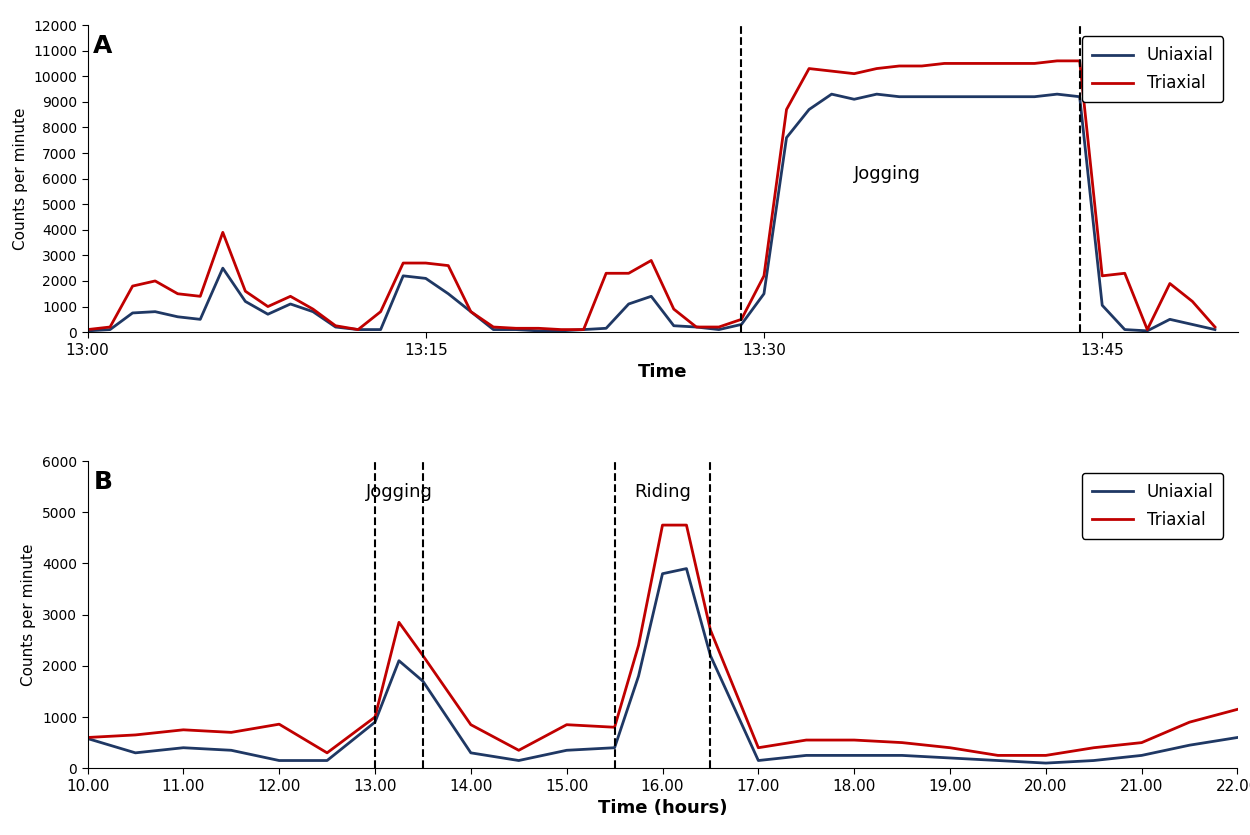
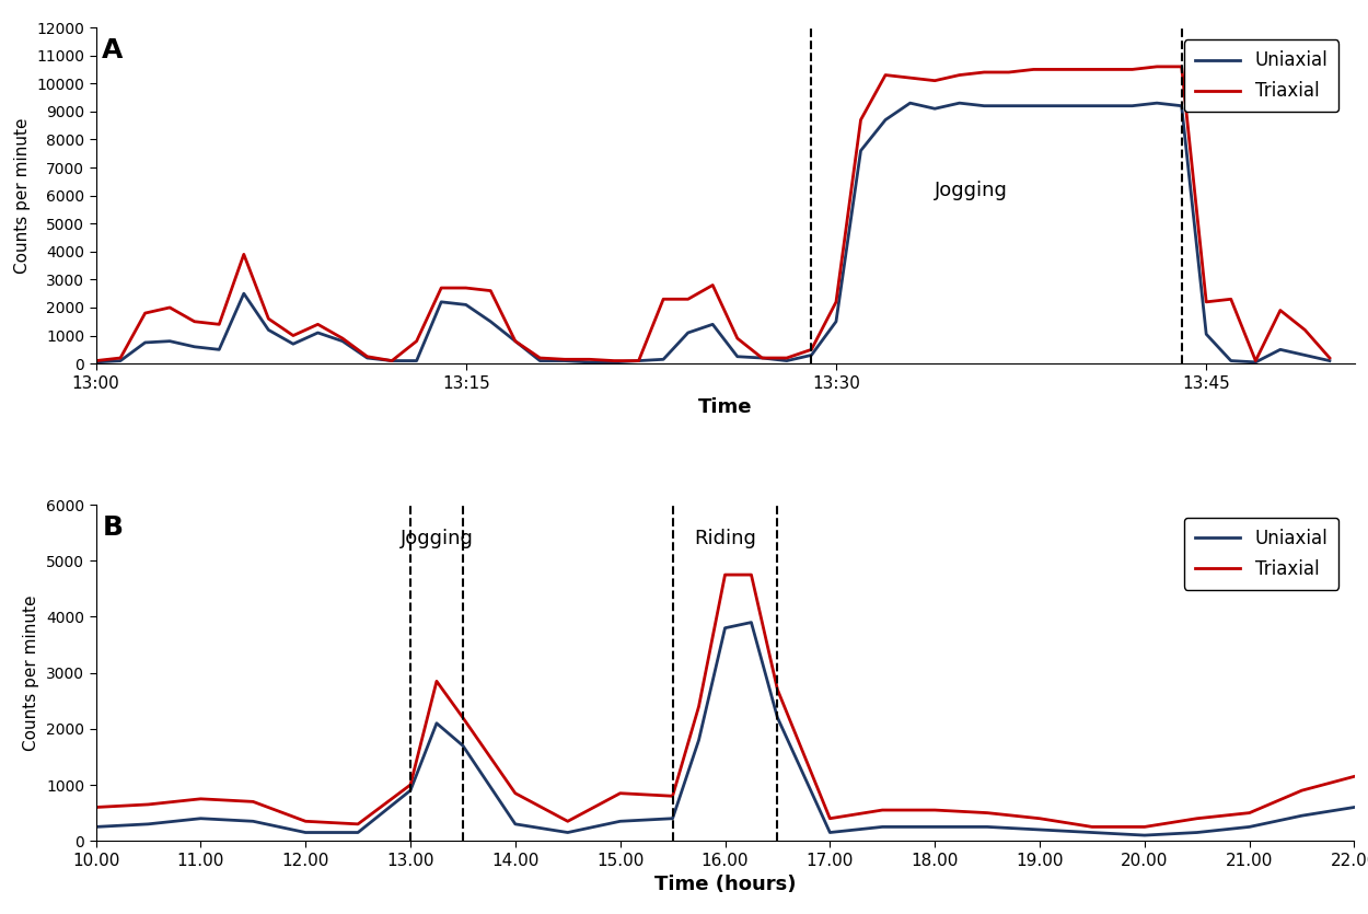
Uniaxial/10.00: 580 -> 250
Triaxial/12.00: 860 -> 350
